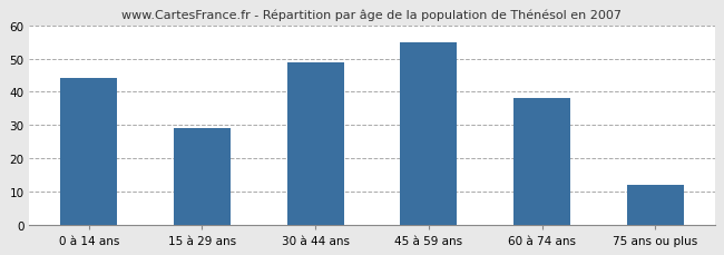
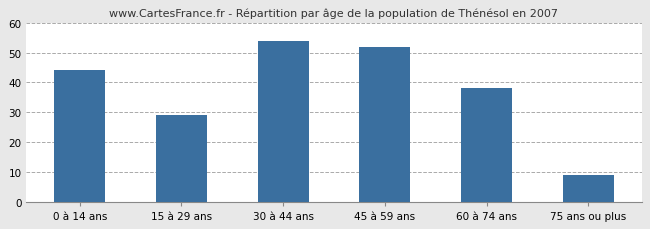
30 à 44 ans: 49 -> 54
45 à 59 ans: 55 -> 52
75 ans ou plus: 12 -> 9
